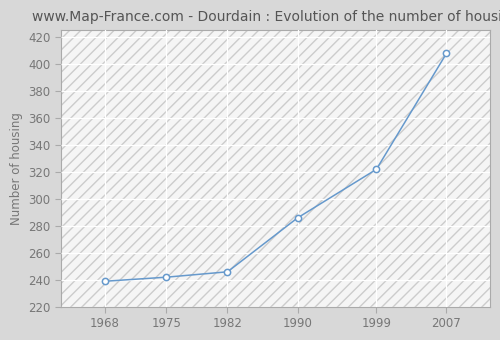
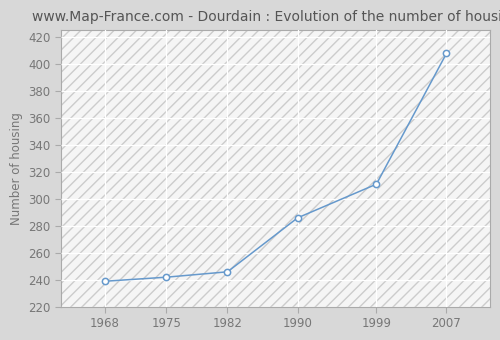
1999: 322 -> 311
